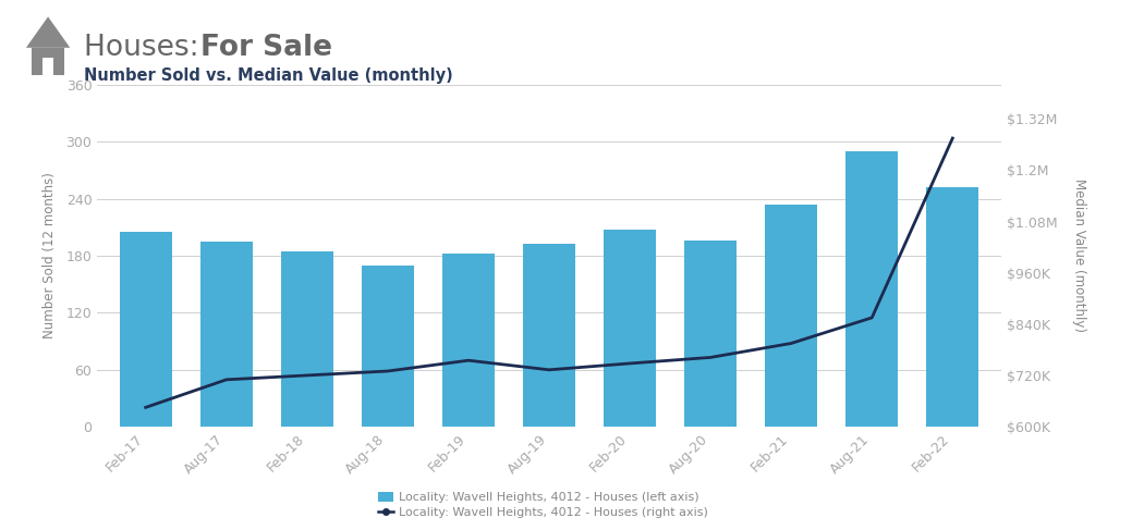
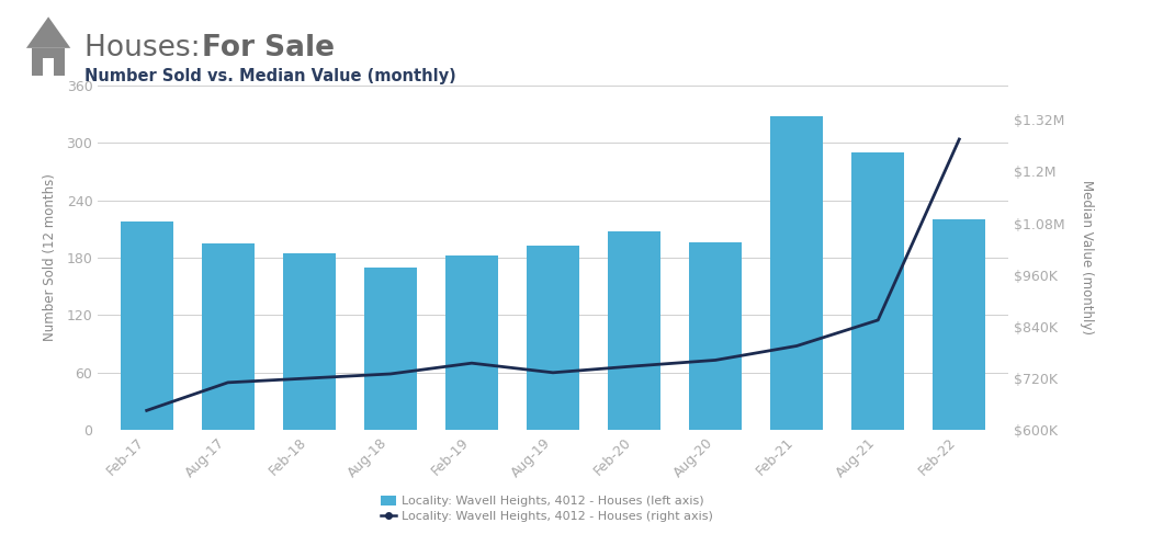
Locality: Wavell Heights, 4012 - Houses (left axis)/Feb-17: 205 -> 218
Locality: Wavell Heights, 4012 - Houses (left axis)/Feb-21: 234 -> 328
Locality: Wavell Heights, 4012 - Houses (left axis)/Feb-22: 252 -> 220
